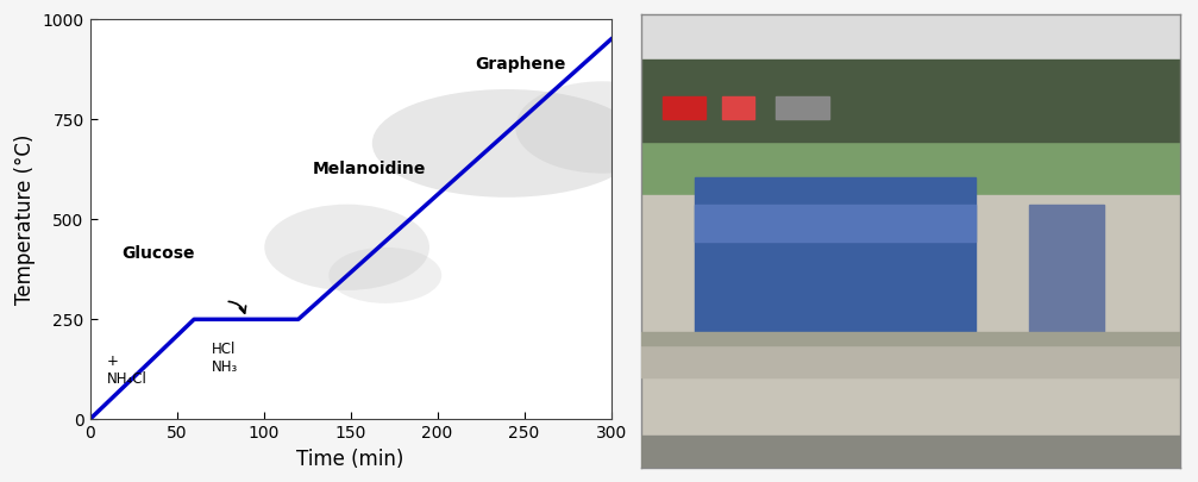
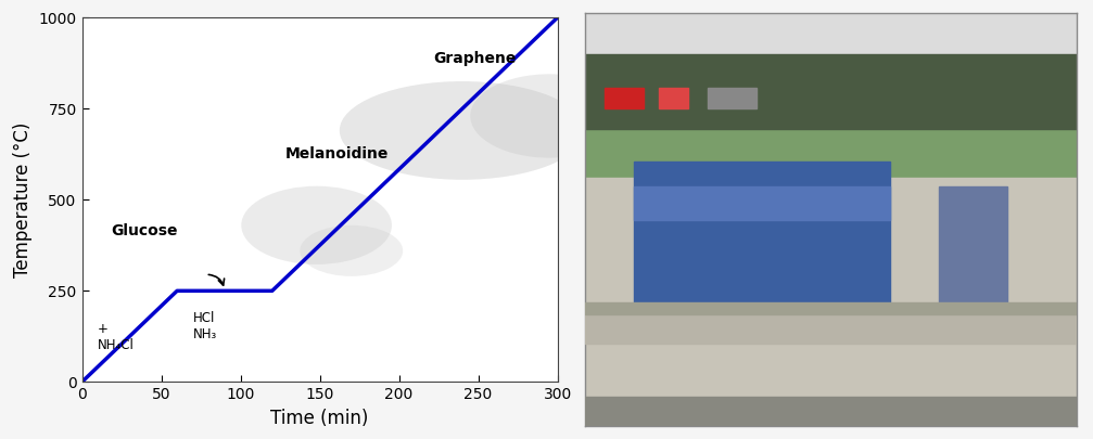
300: 950 -> 1000
